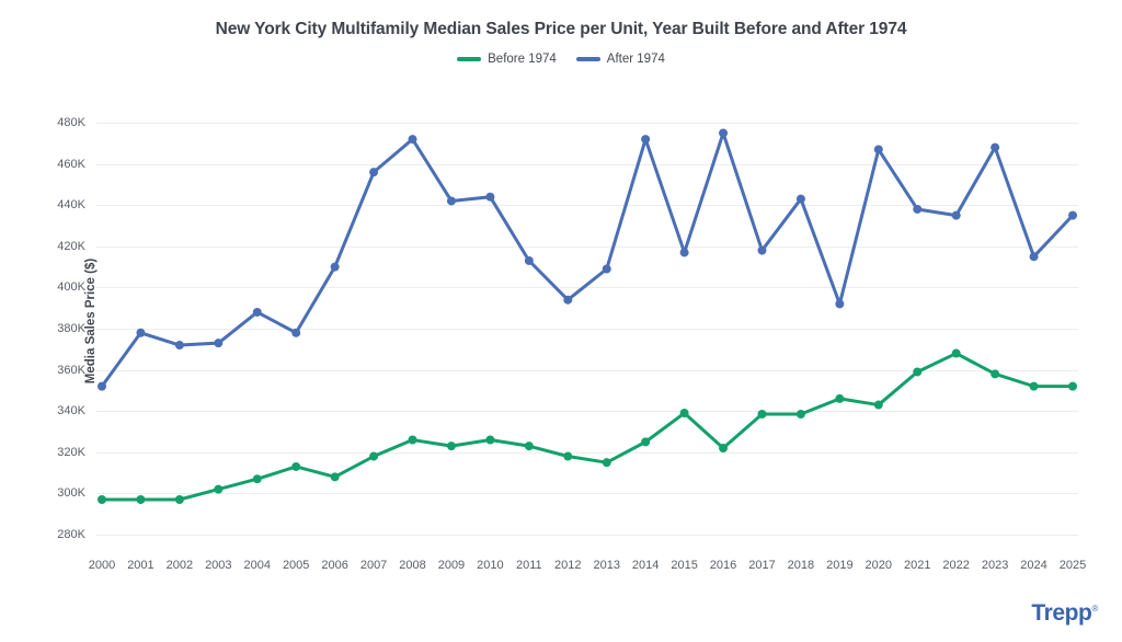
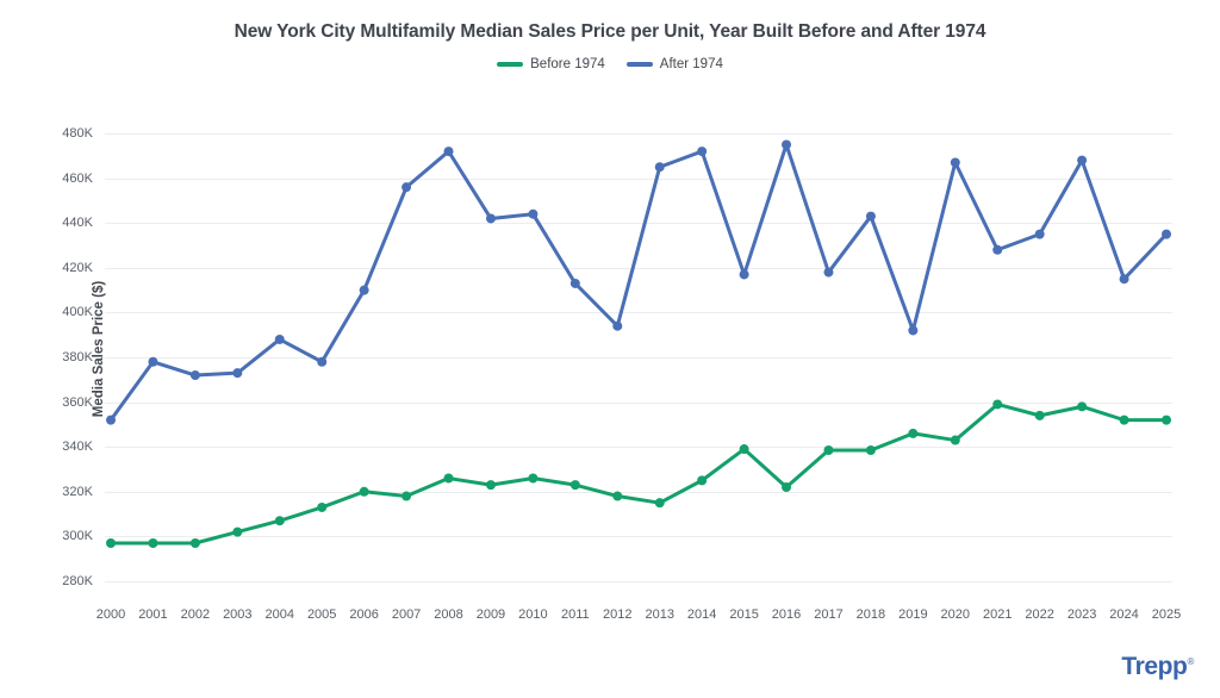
Before 1974/2006: 308K -> 320K
After 1974/2013: 409K -> 465K
After 1974/2021: 438K -> 428K
Before 1974/2022: 368K -> 354K
